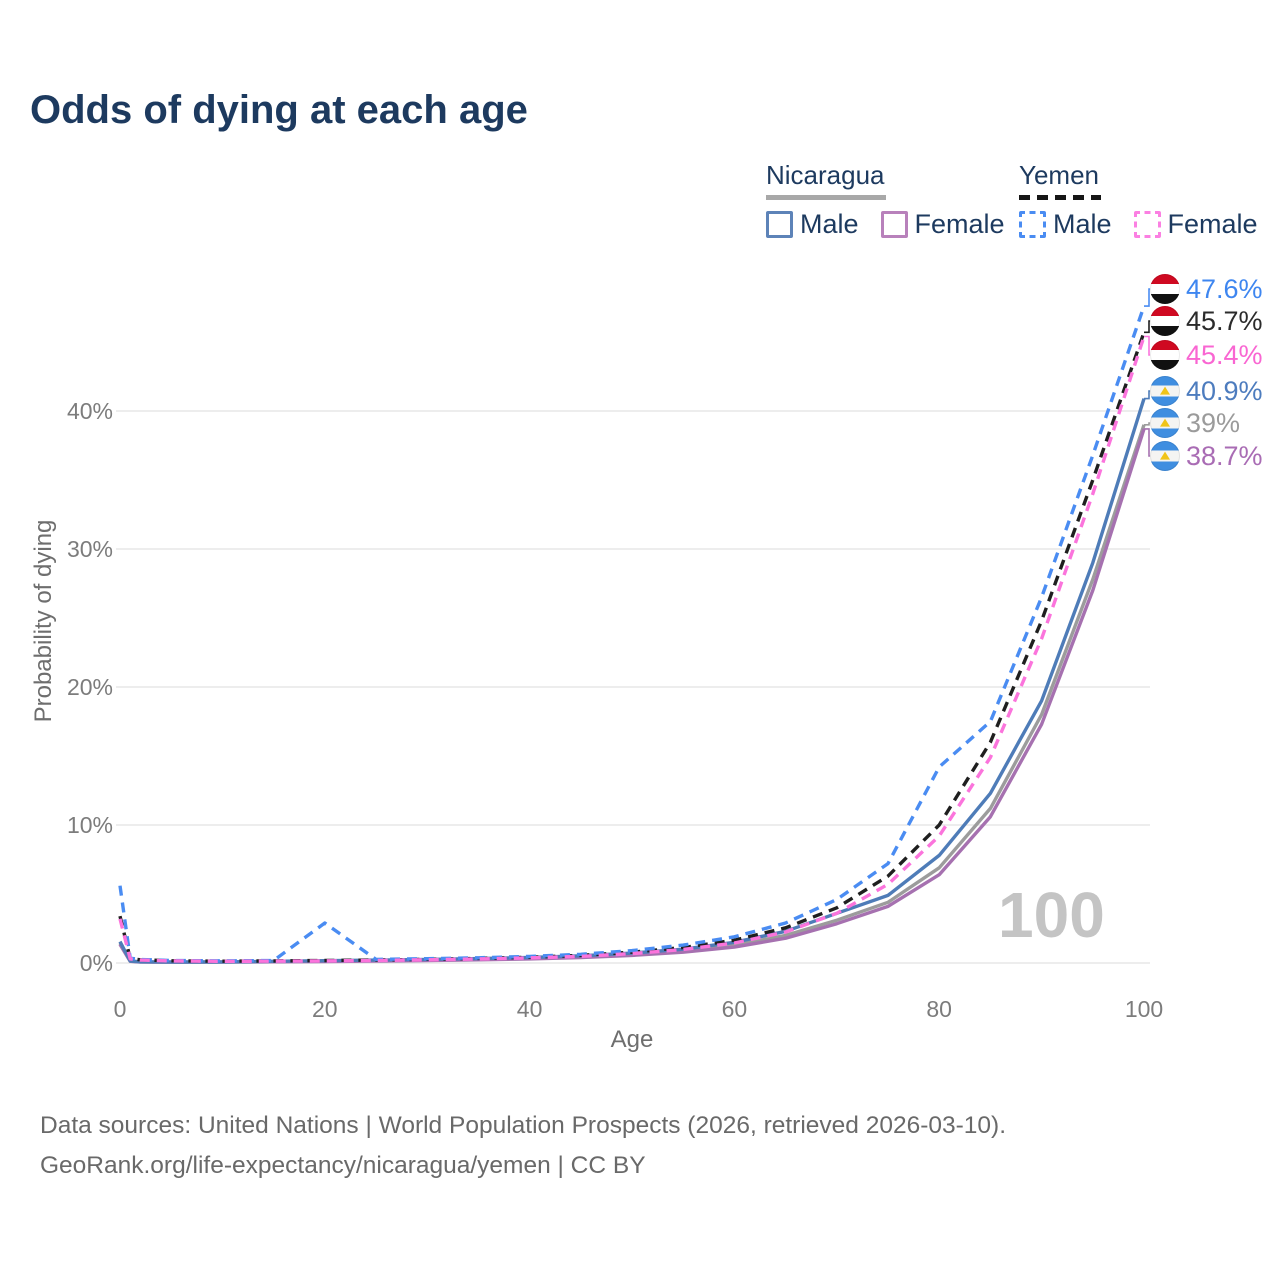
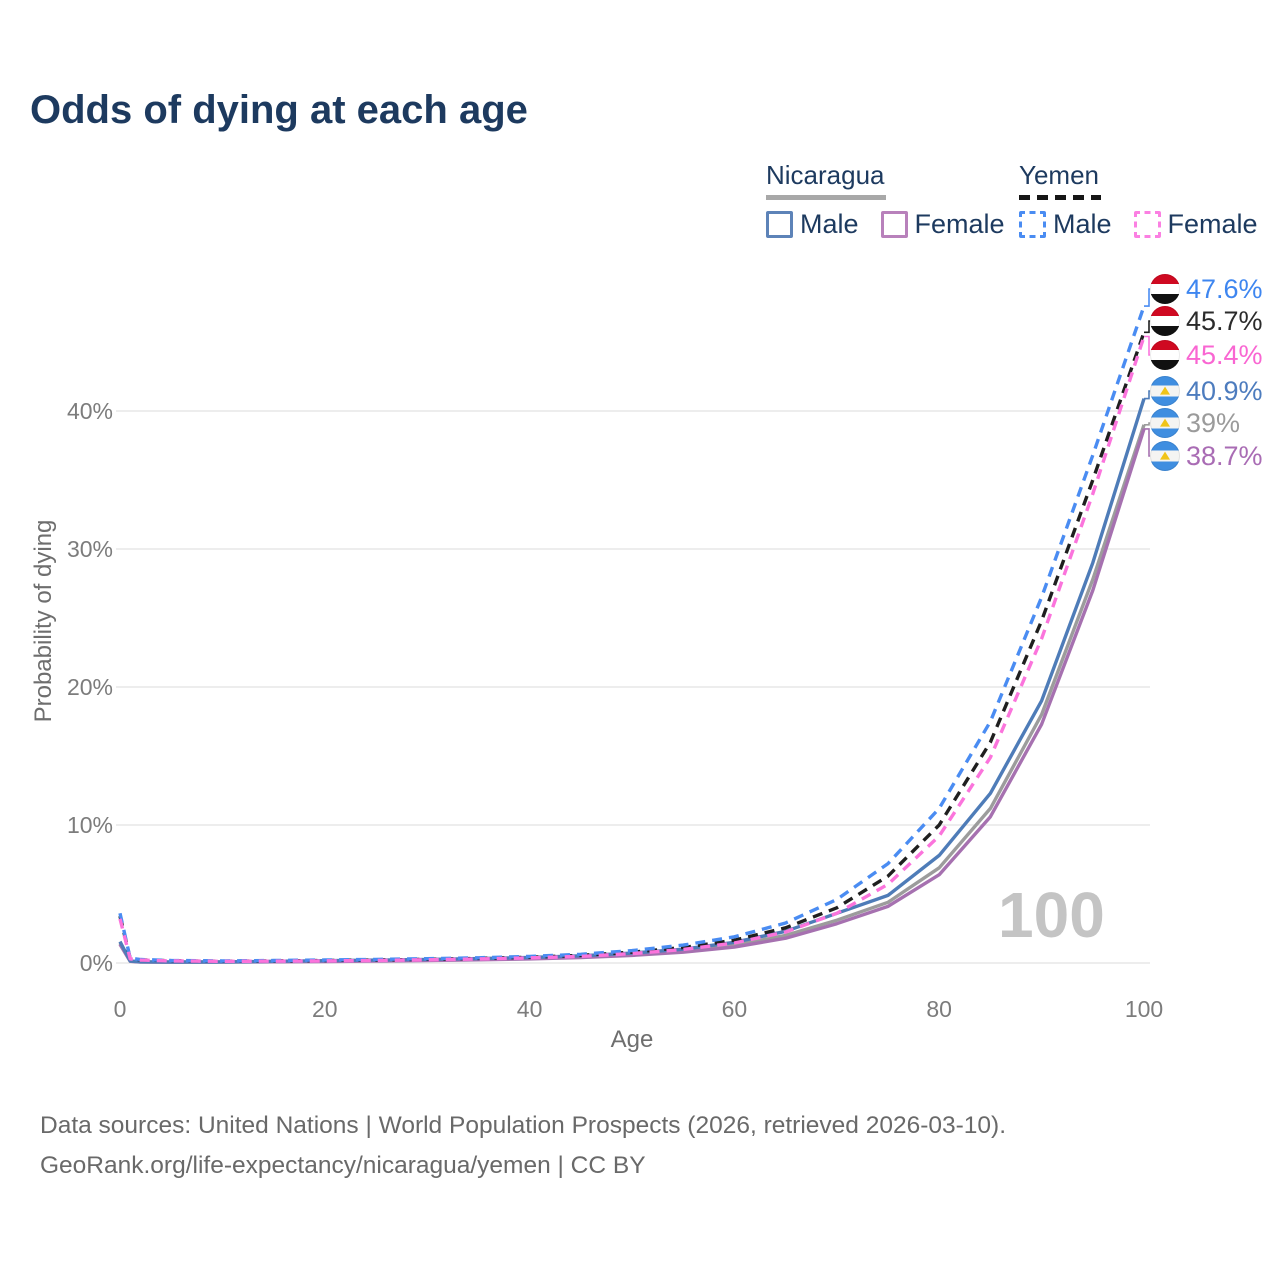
Yemen Male/0: 5.6% -> 3.6%
Yemen Male/20: 2.9% -> 0.2%
Yemen Male/80: 14.2% -> 11.2%
